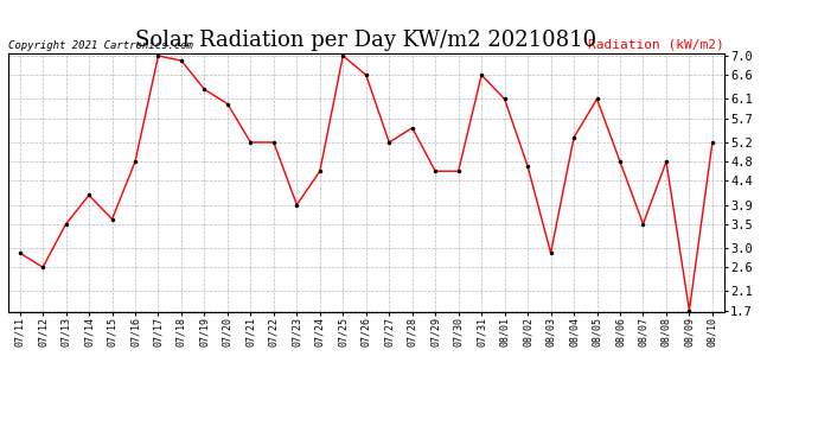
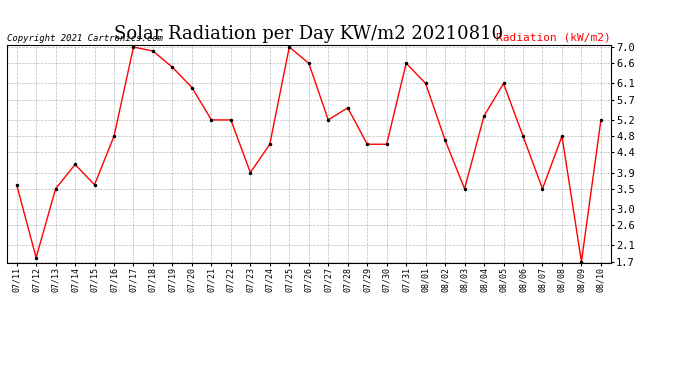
07/11: 2.9 -> 3.6
07/12: 2.6 -> 1.8
07/19: 6.3 -> 6.5
08/03: 2.9 -> 3.5
